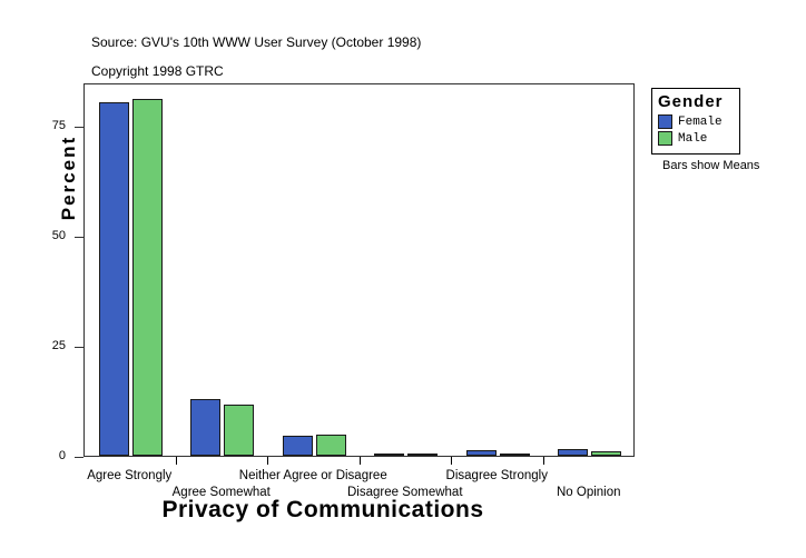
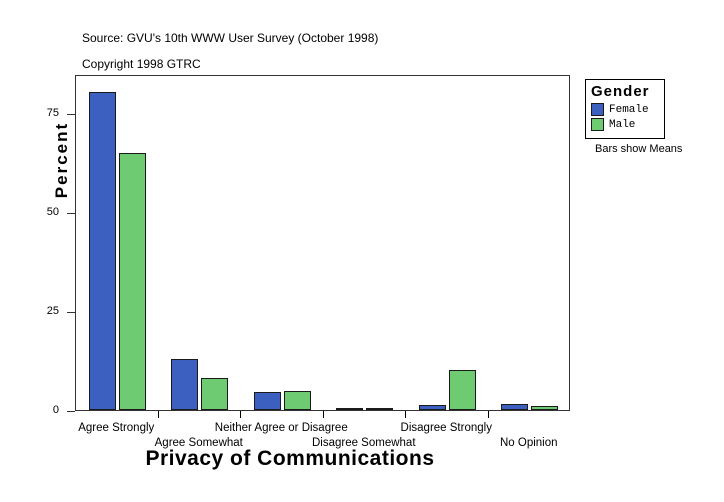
Male/Agree Strongly: 81 -> 65
Male/Agree Somewhat: 12 -> 8
Male/Disagree Strongly: 1 -> 10
